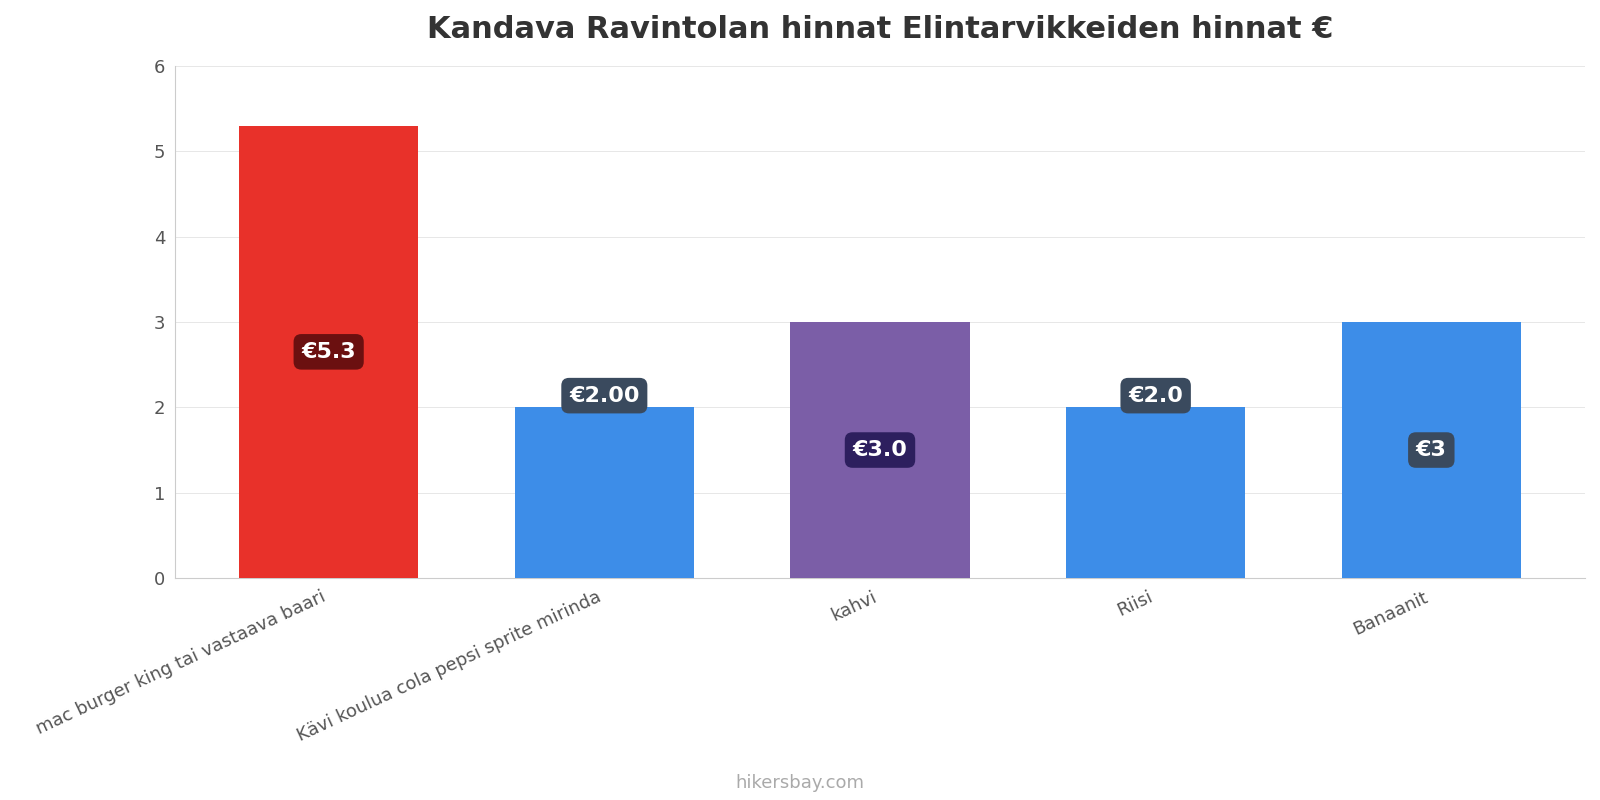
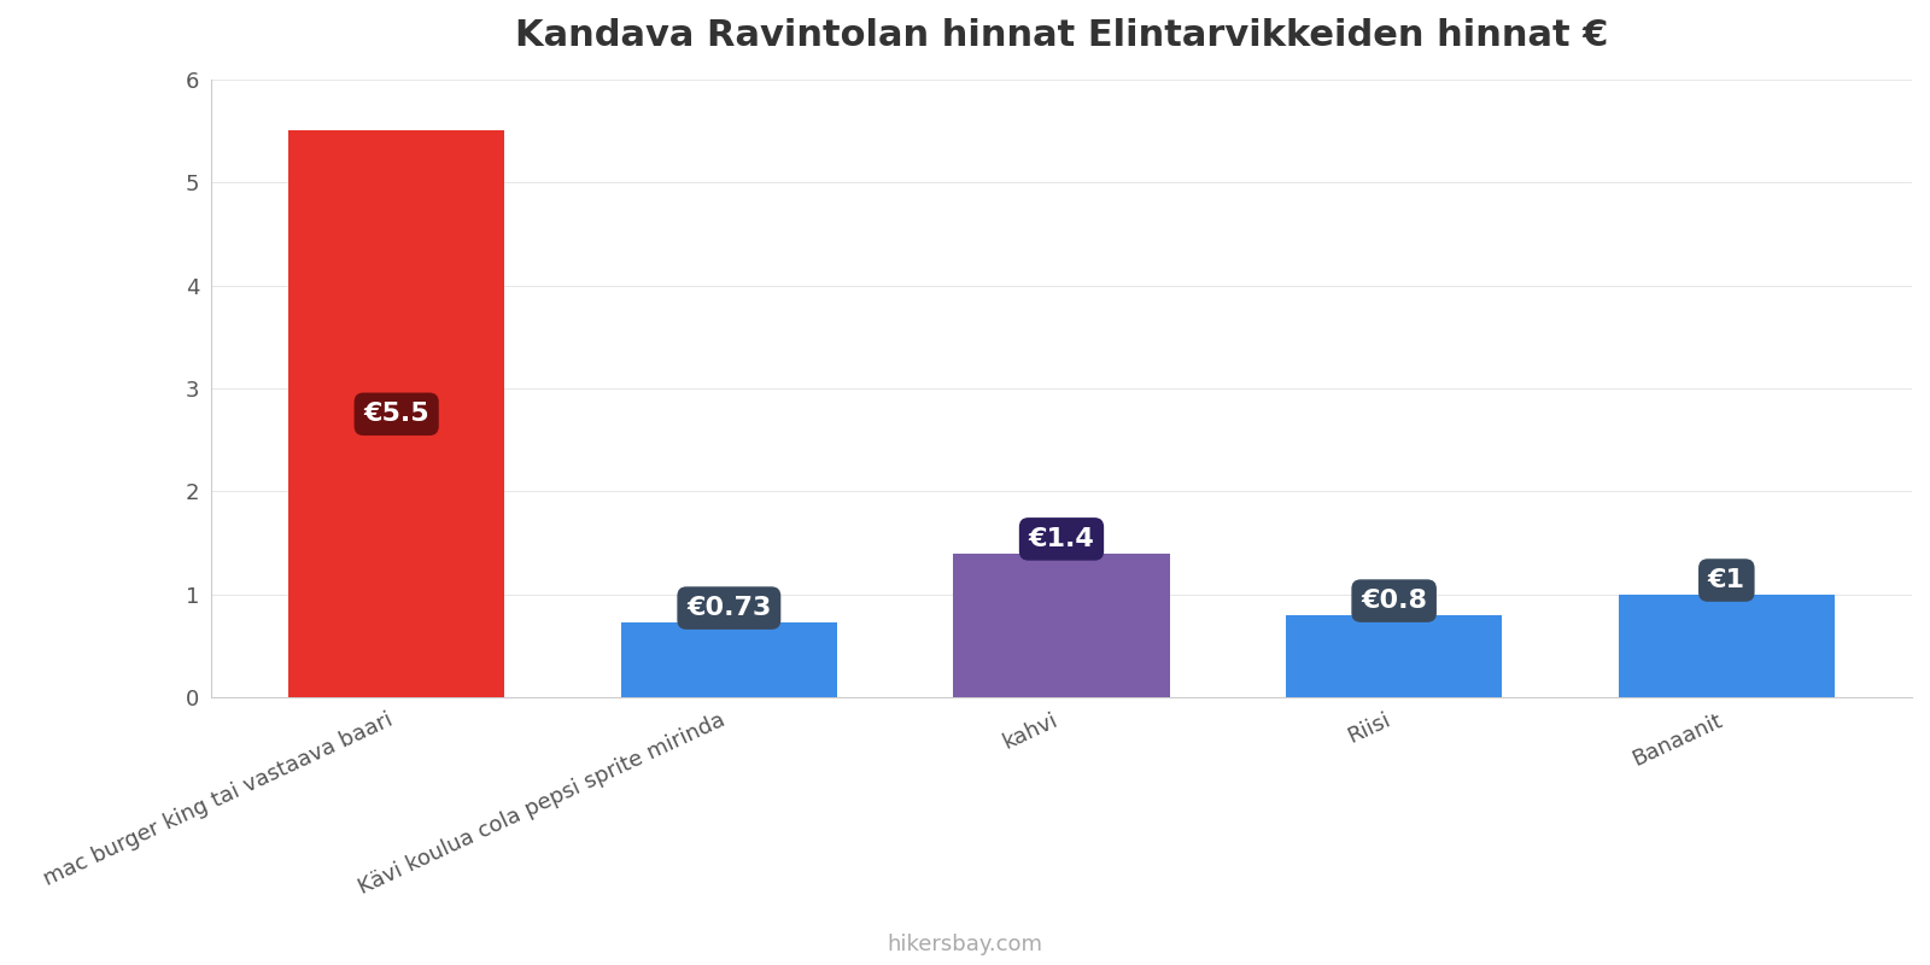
mac burger king tai vastaava baari: €5.3 -> €5.5
Kävi koulua cola pepsi sprite mirinda: €2.00 -> €0.73
kahvi: €3 -> €1
Riisi: €2.0 -> €0.8
Banaanit: €3 -> €1
